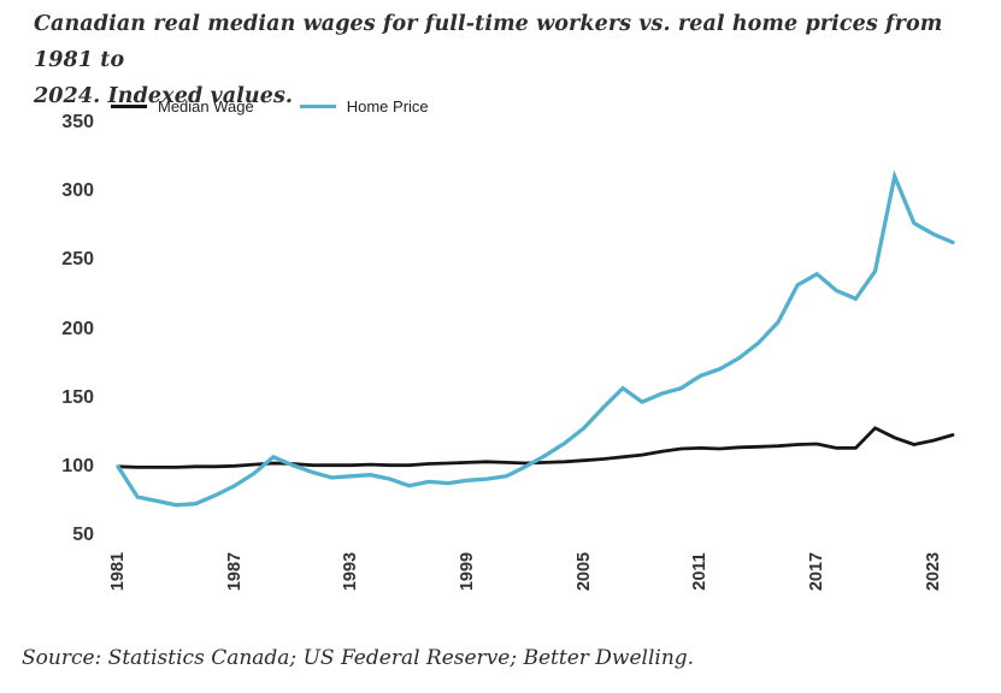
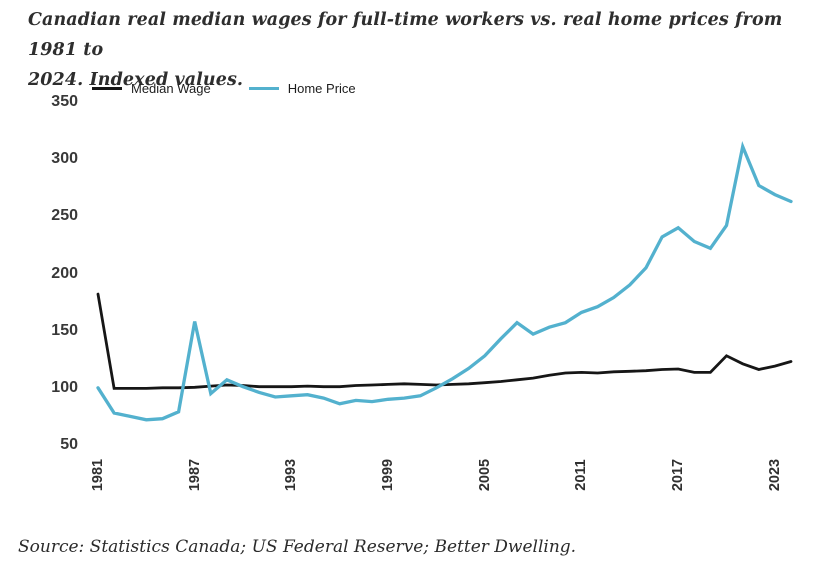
Median Wage/1981: 100 -> 182
Home Price/1987: 86 -> 158
